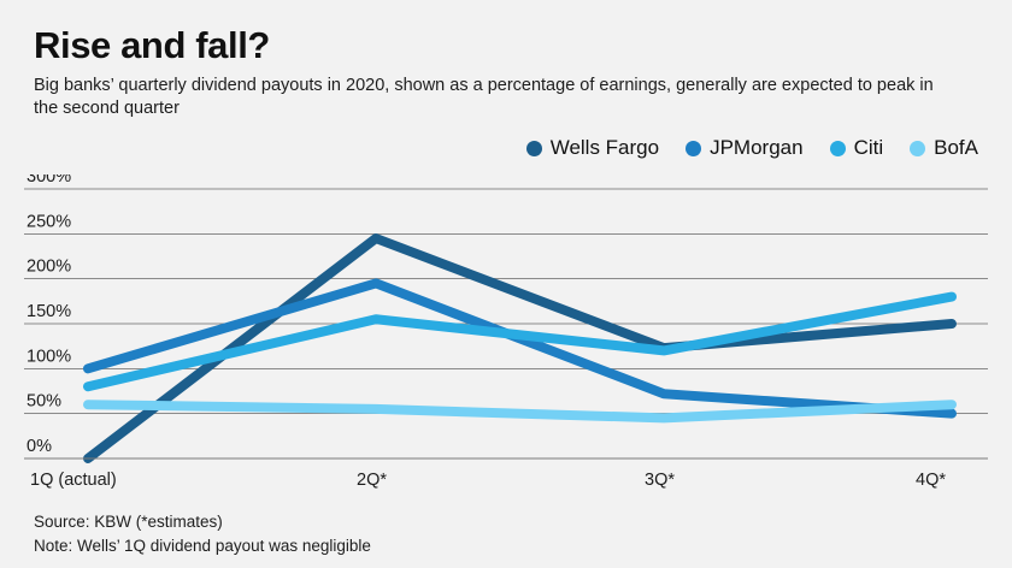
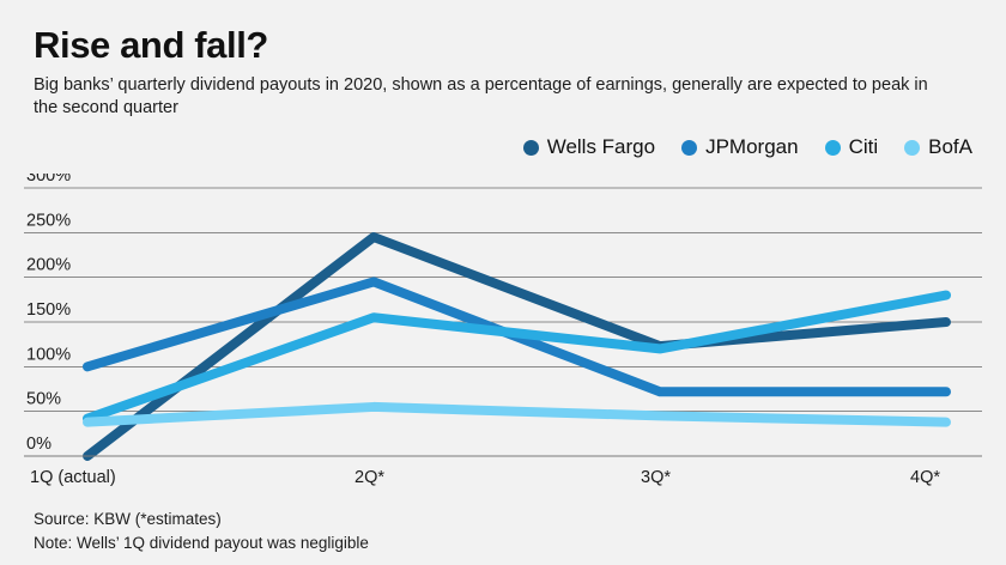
Citi/1Q (actual): 80% -> 40%
BofA/1Q (actual): 60% -> 40%
JPMorgan/4Q*: 50% -> 70%
BofA/4Q*: 60% -> 40%
